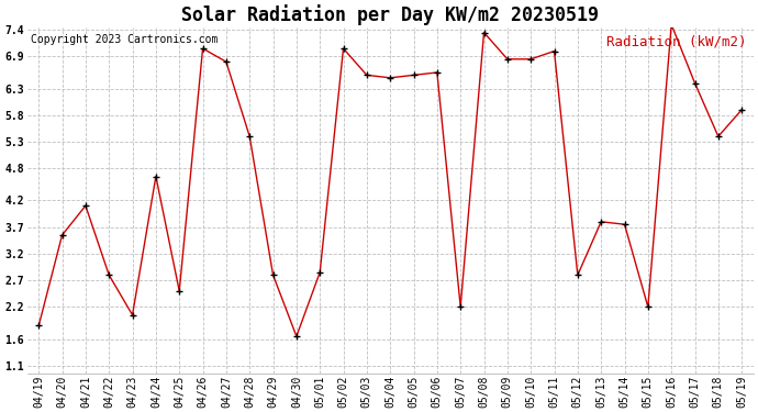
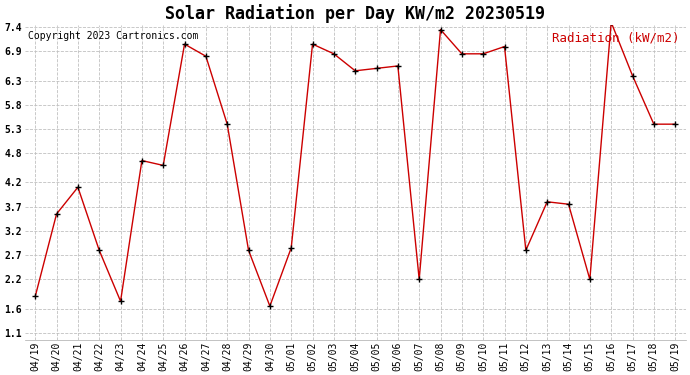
04/23: 2.05 -> 1.75
04/25: 2.50 -> 4.55
05/03: 6.55 -> 6.85
05/19: 5.90 -> 5.40
